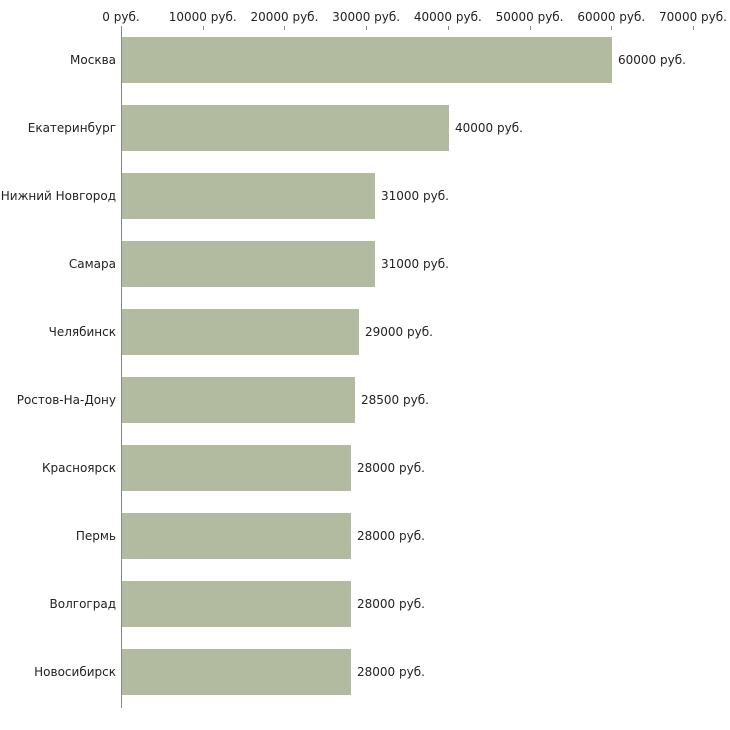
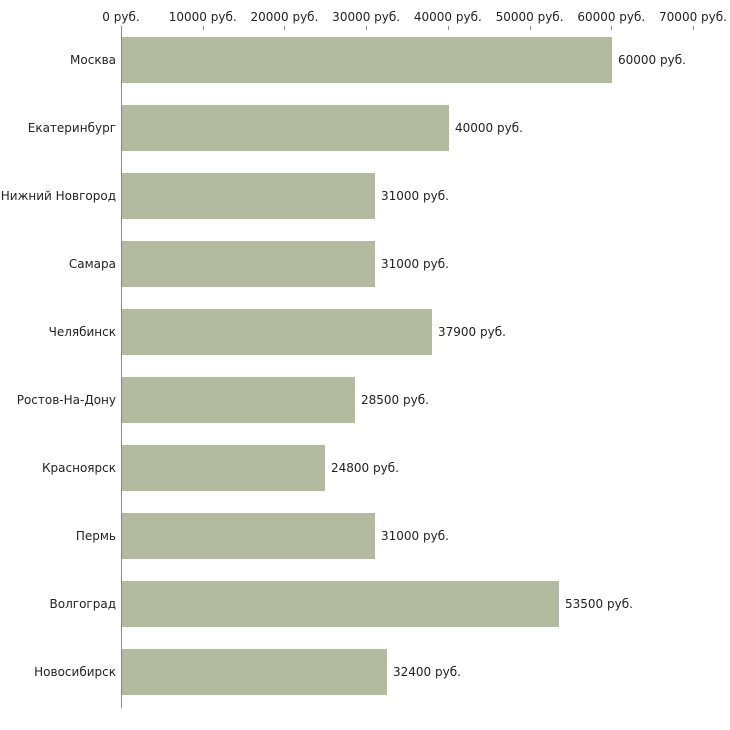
Челябинск: 29000 -> 37900
Красноярск: 28000 -> 24800
Пермь: 28000 -> 31000
Волгоград: 28000 -> 53500
Новосибирск: 28000 -> 32400
